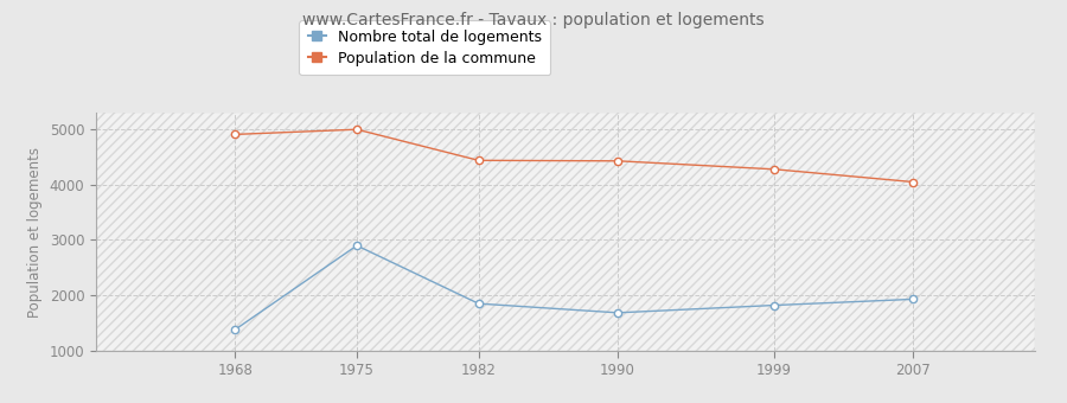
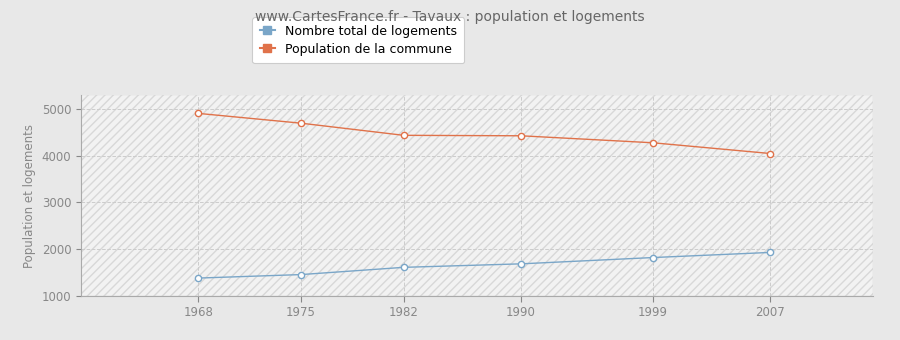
Nombre total de logements/1975: 2900 -> 1460
Population de la commune/1975: 5000 -> 4700
Nombre total de logements/1982: 1850 -> 1610
